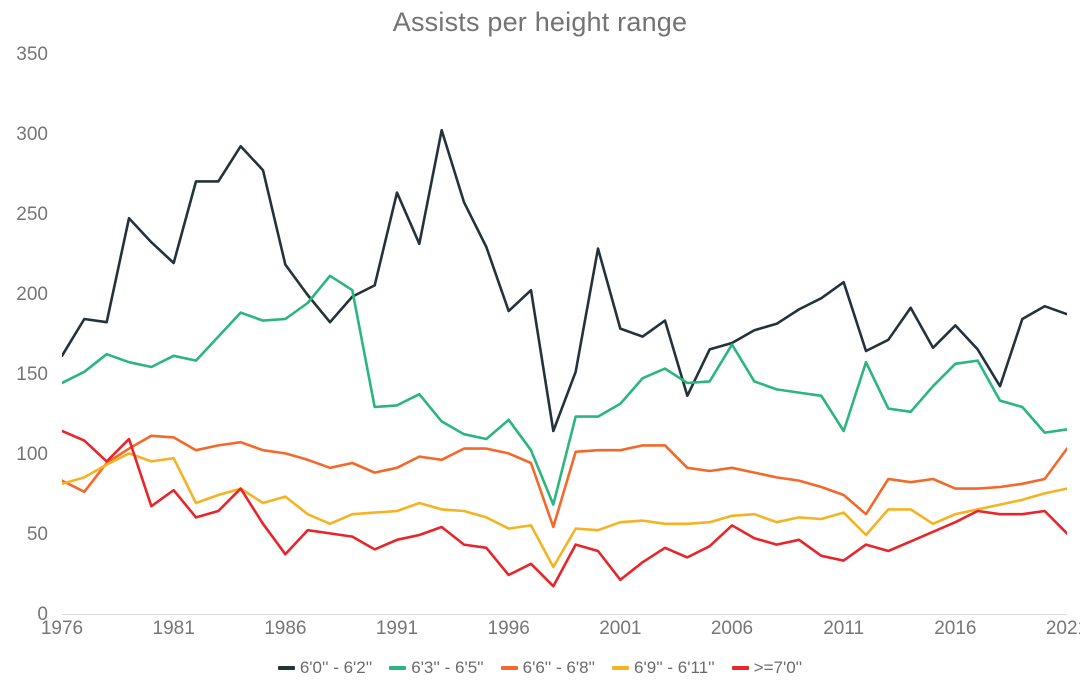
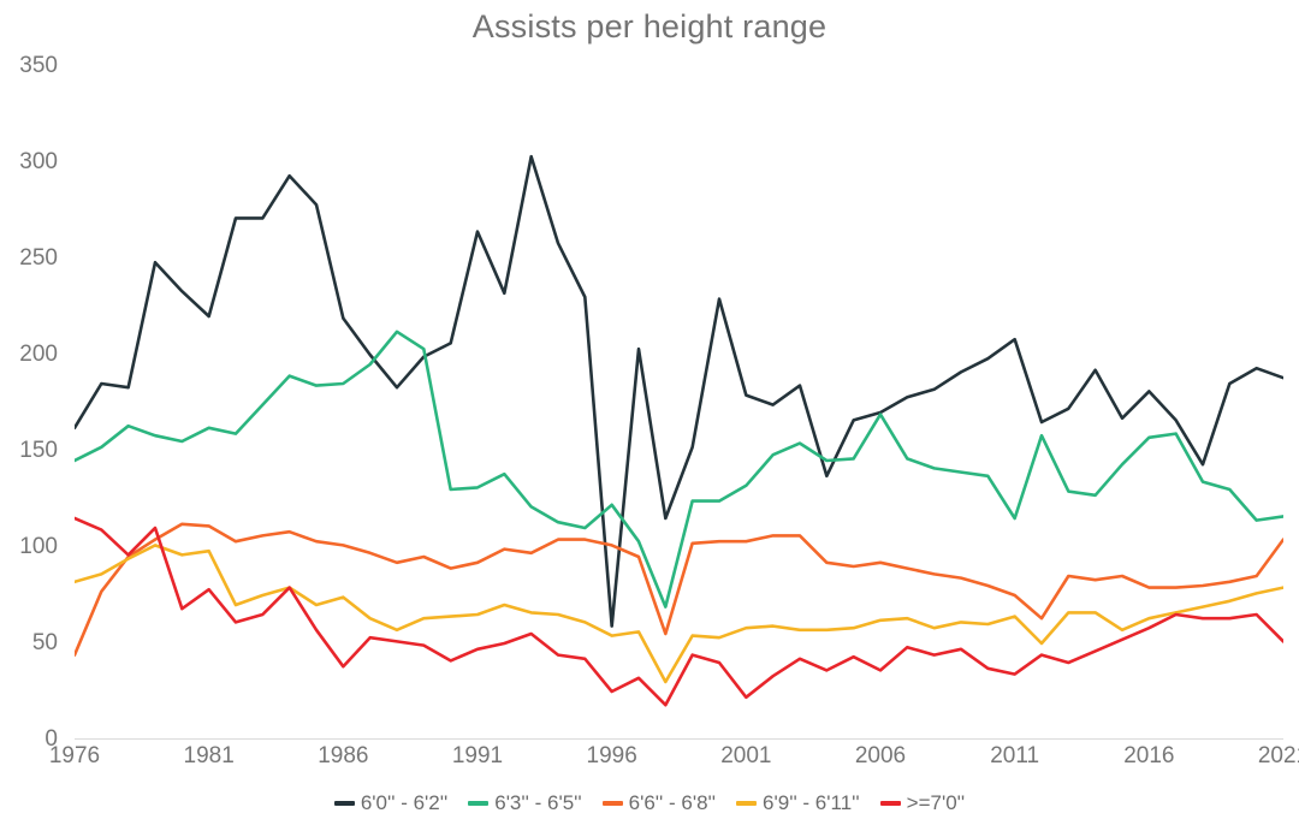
6'6'' - 6'8''/1976: 84 -> 44
6'0'' - 6'2''/1996: 190 -> 59
>=7'0''/2006: 56 -> 36
